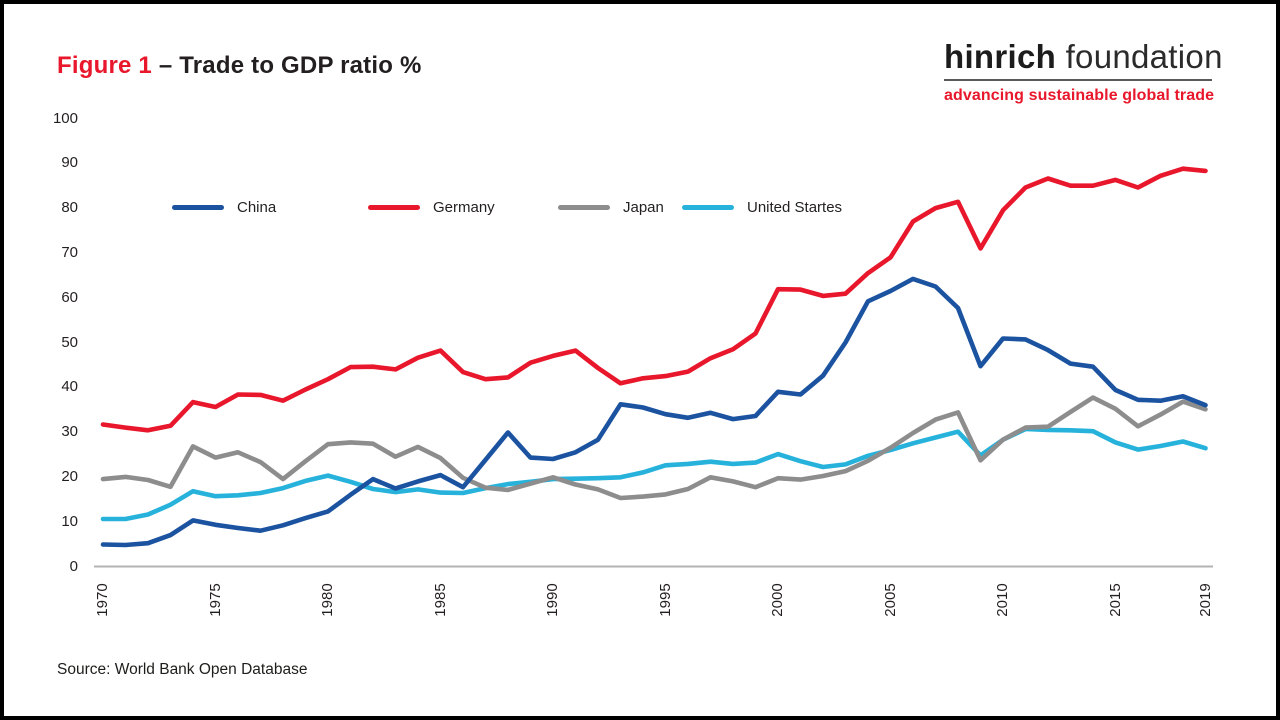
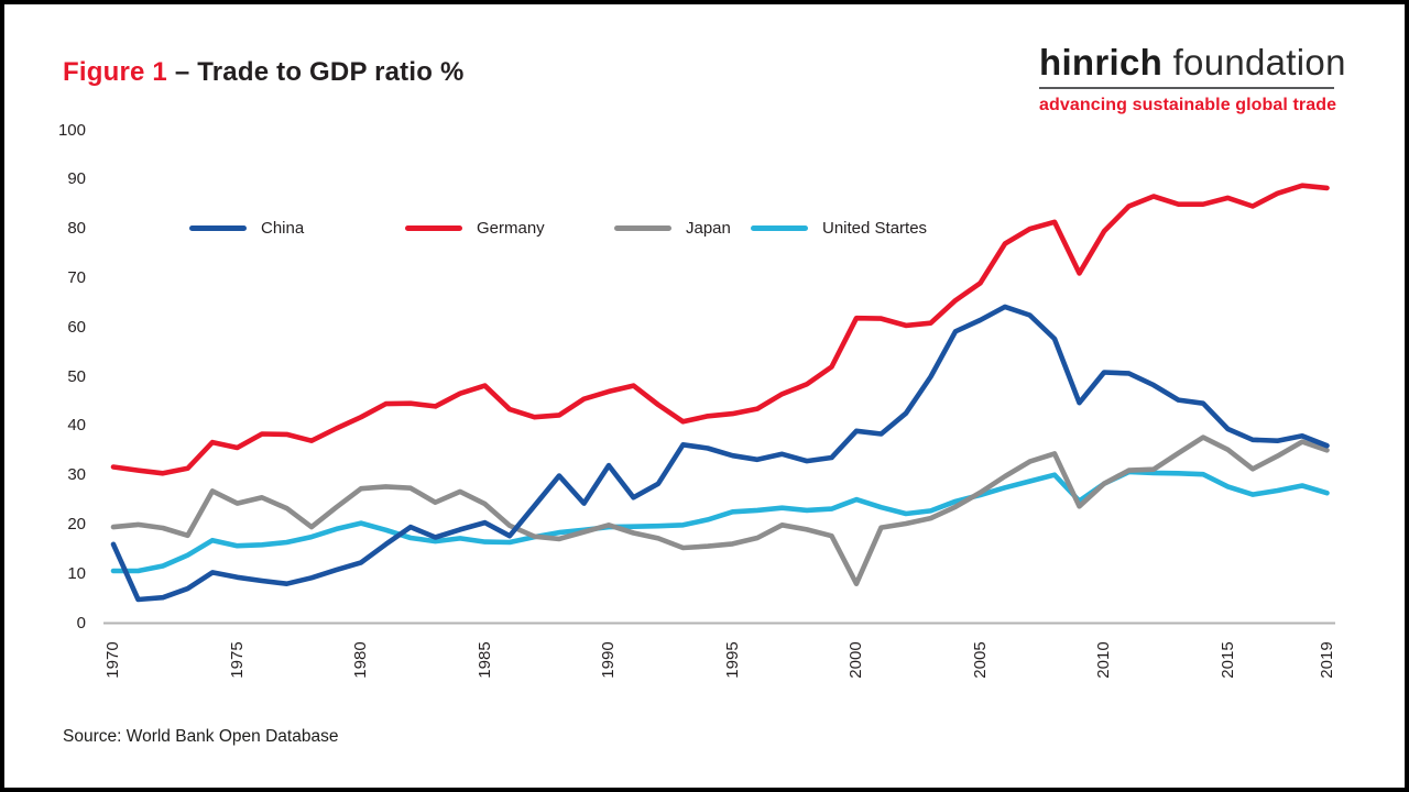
China/1970: 5 -> 16
China/1990: 24 -> 32
Japan/2000: 20 -> 8
